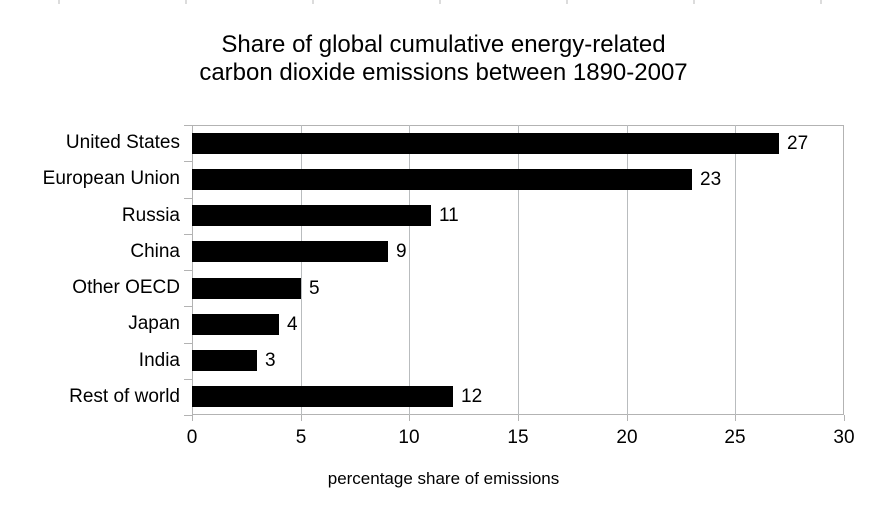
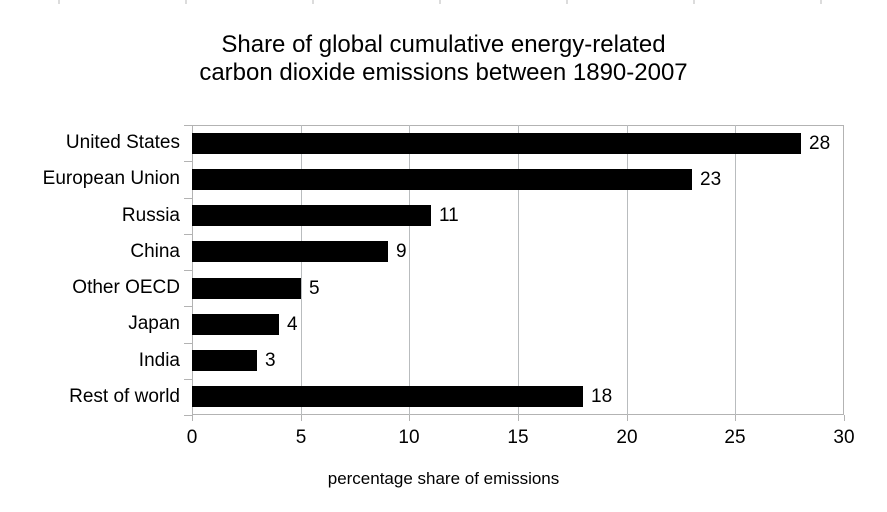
United States: 27 -> 28
Rest of world: 12 -> 18
